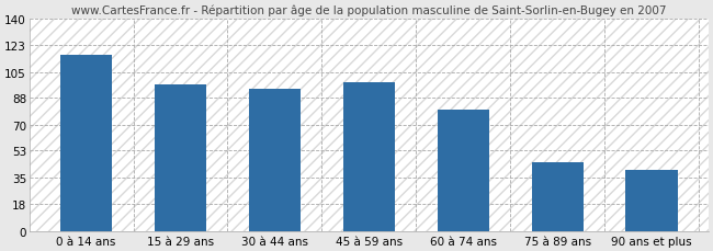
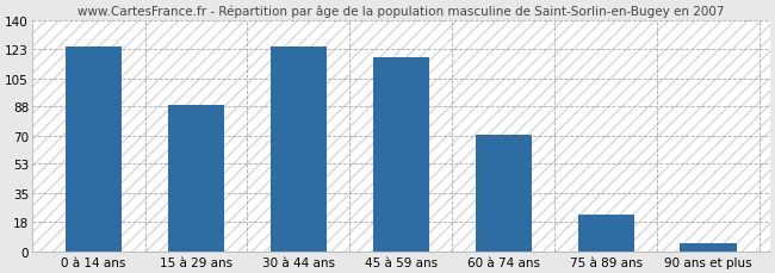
0 à 14 ans: 116 -> 124
15 à 29 ans: 97 -> 89
30 à 44 ans: 94 -> 124
45 à 59 ans: 98 -> 118
60 à 74 ans: 80 -> 71
75 à 89 ans: 45 -> 22
90 ans et plus: 40 -> 5
